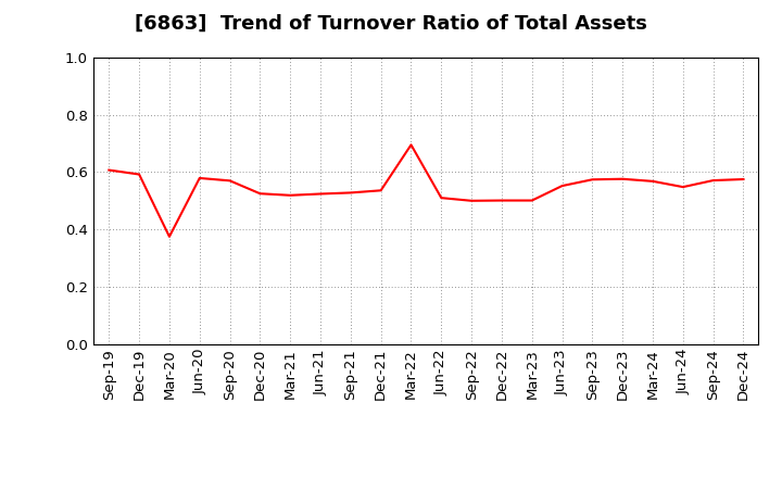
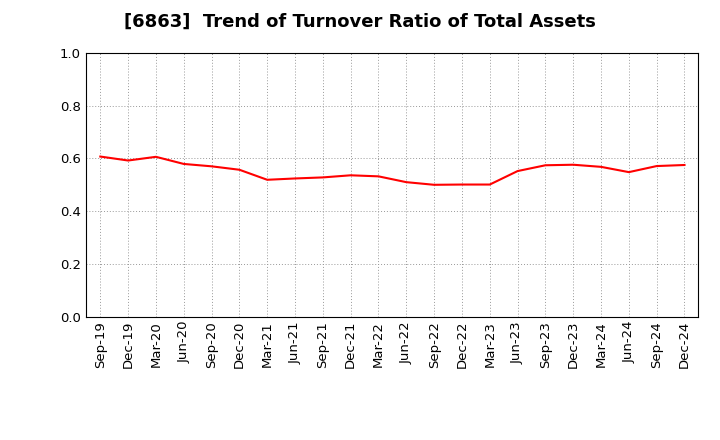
Mar-20: 0.375 -> 0.606
Dec-20: 0.525 -> 0.557
Mar-22: 0.695 -> 0.532
